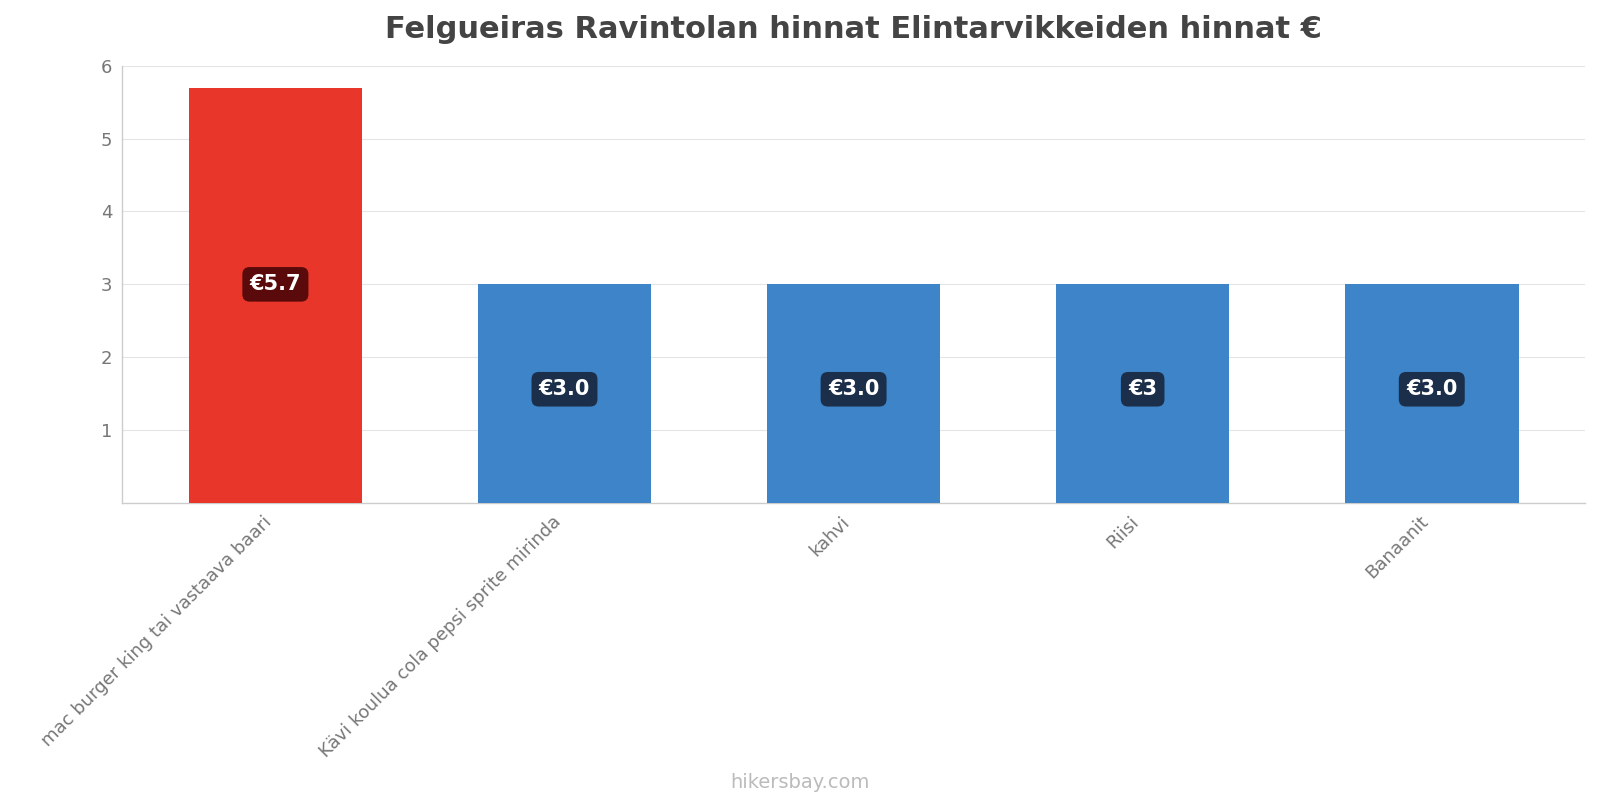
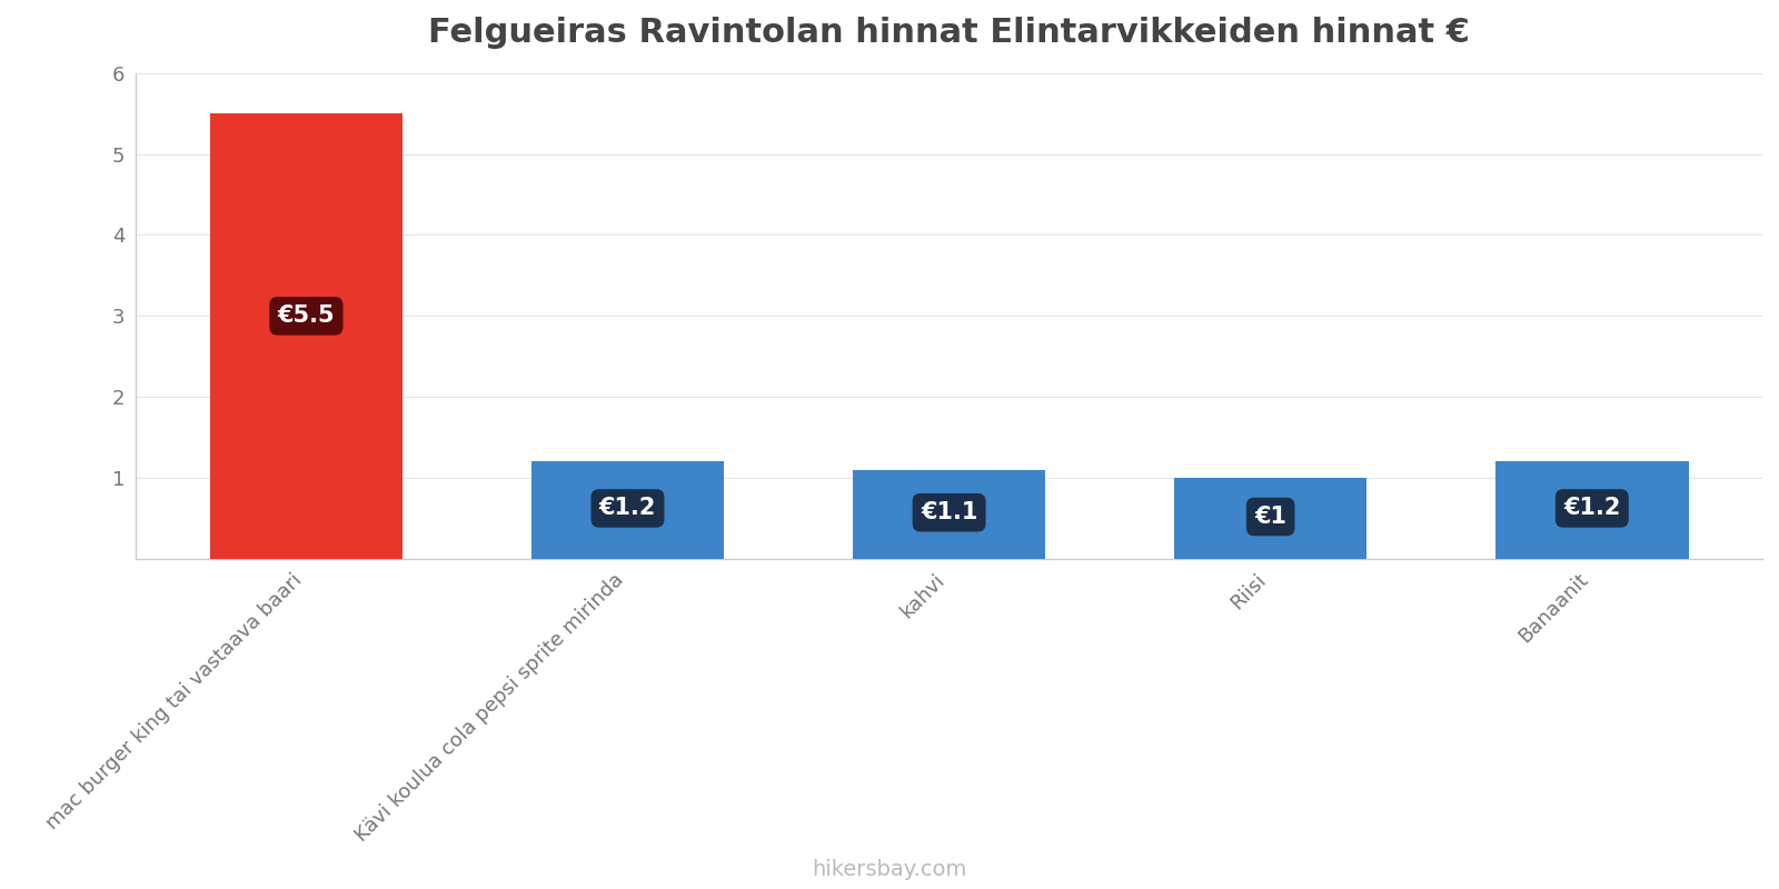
mac burger king tai vastaava baari: €5.7 -> €5.5
Kävi koulua cola pepsi sprite mirinda: €3.0 -> €1.2
kahvi: €3 -> €1
Riisi: €3 -> €1
Banaanit: €3.0 -> €1.2
